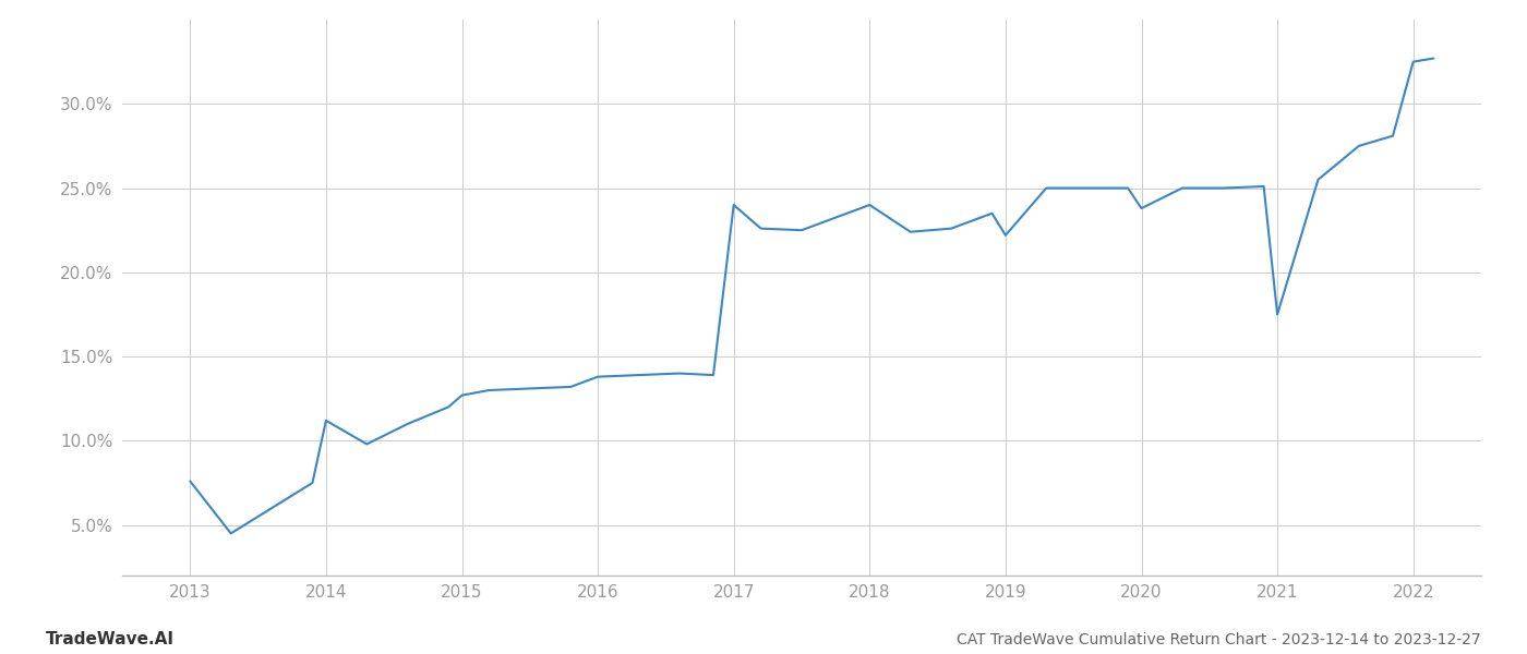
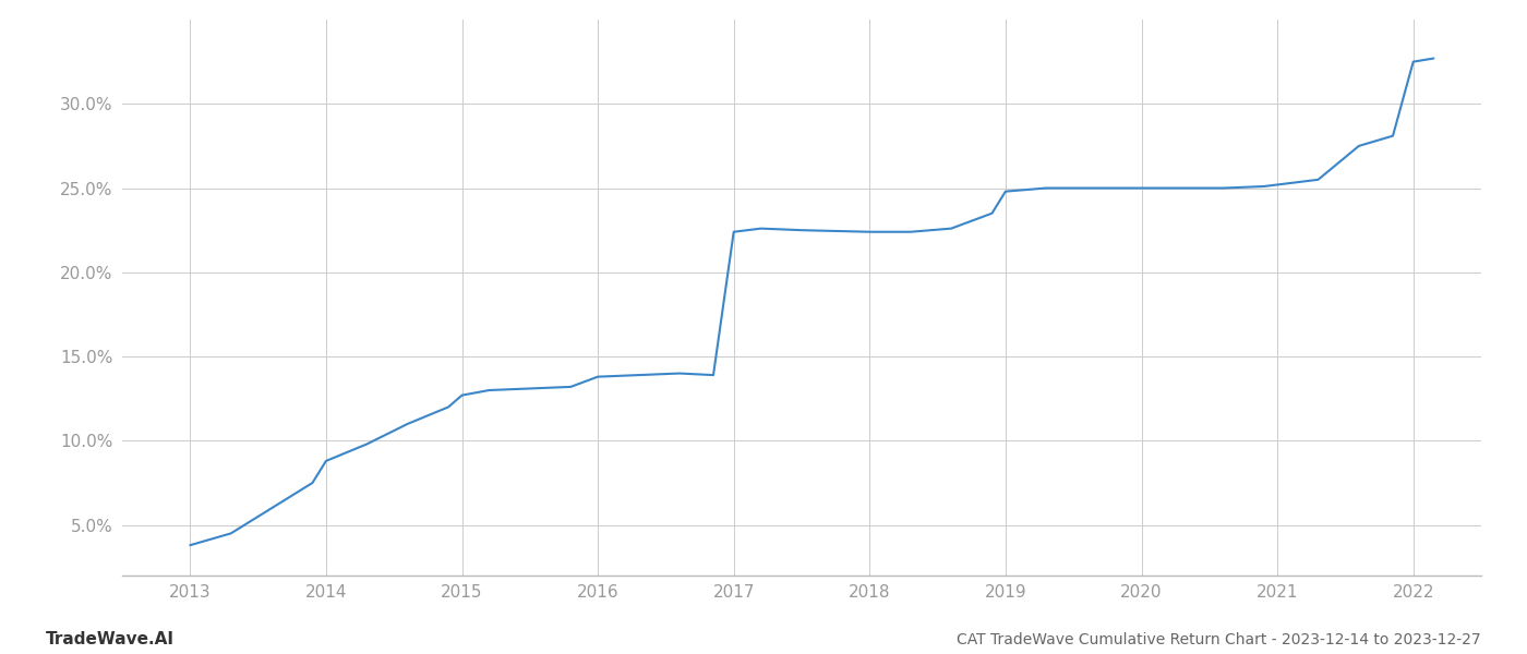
2013: 7.6% -> 3.8%
2014: 11.2% -> 8.8%
2017: 24.0% -> 22.4%
2018: 24.0% -> 22.4%
2019: 22.2% -> 24.8%
2020: 23.8% -> 25.0%
2021: 17.5% -> 25.2%
